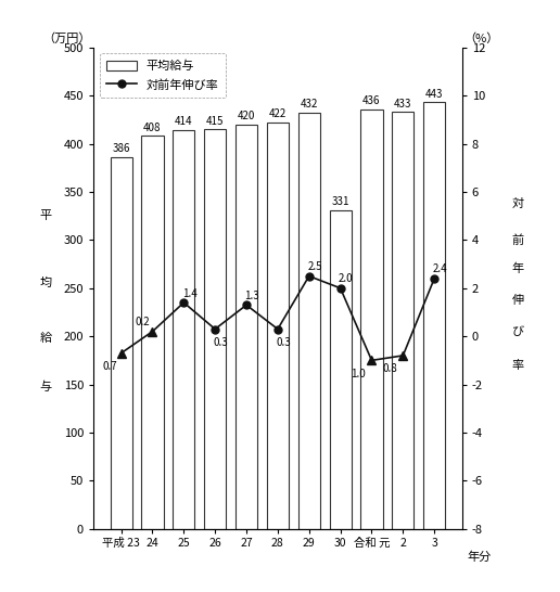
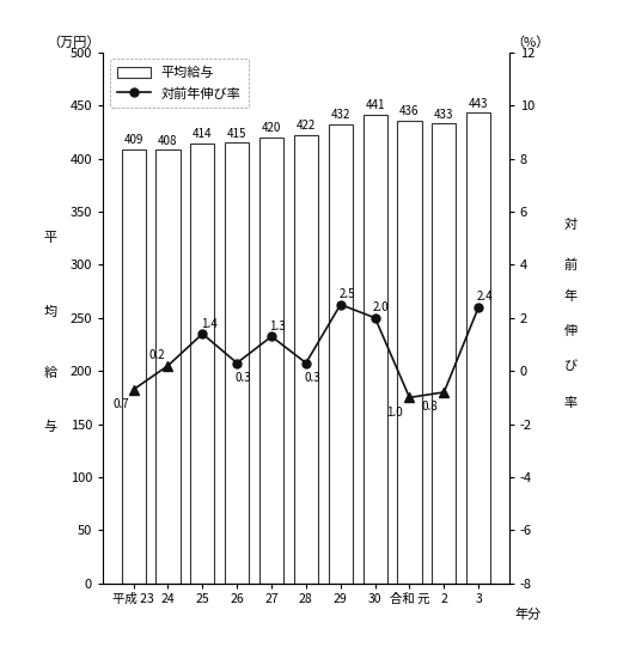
平均給与/平成 23: 386 -> 409
平均給与/30: 331 -> 441
